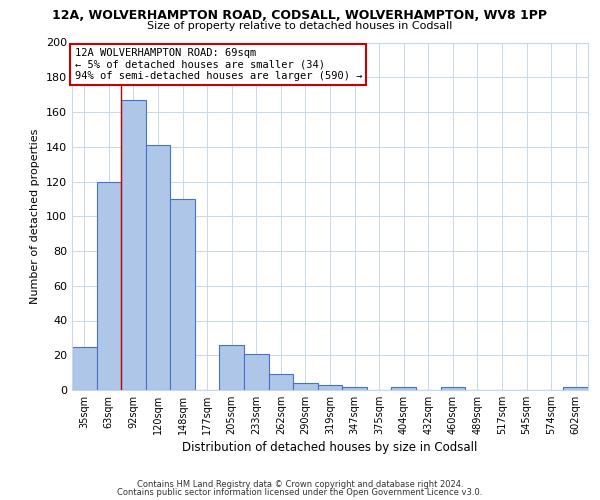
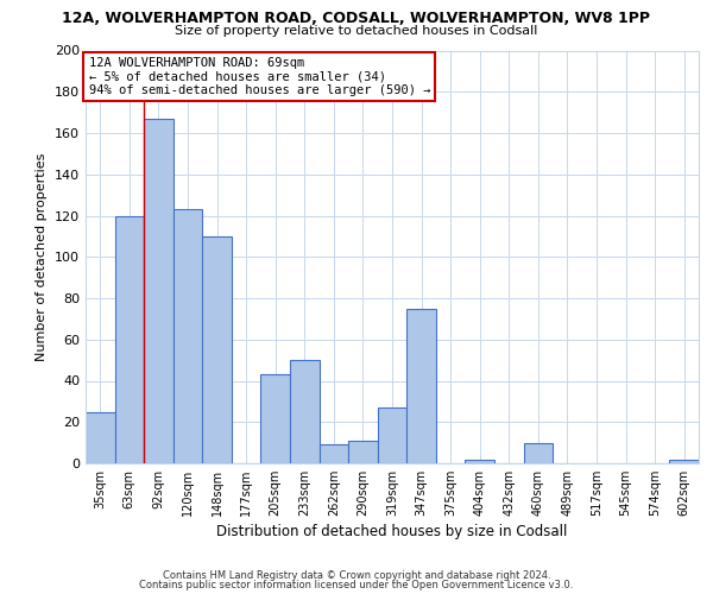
120sqm: 141 -> 123
205sqm: 26 -> 43
233sqm: 21 -> 50
290sqm: 4 -> 11
319sqm: 3 -> 27
347sqm: 2 -> 75
460sqm: 2 -> 10
